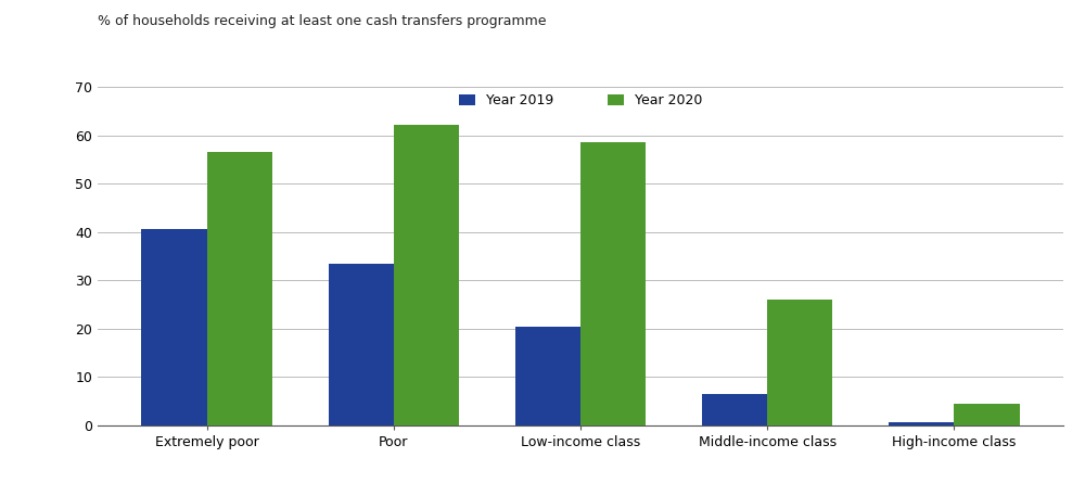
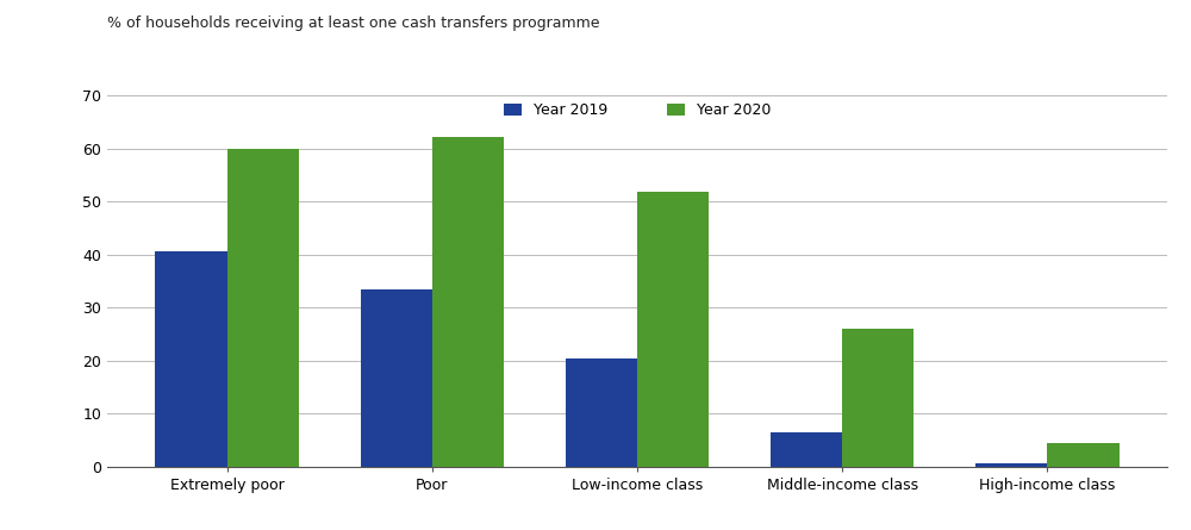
Year 2020/Extremely poor: 56.5 -> 59.8
Year 2020/Low-income class: 58.5 -> 51.8
